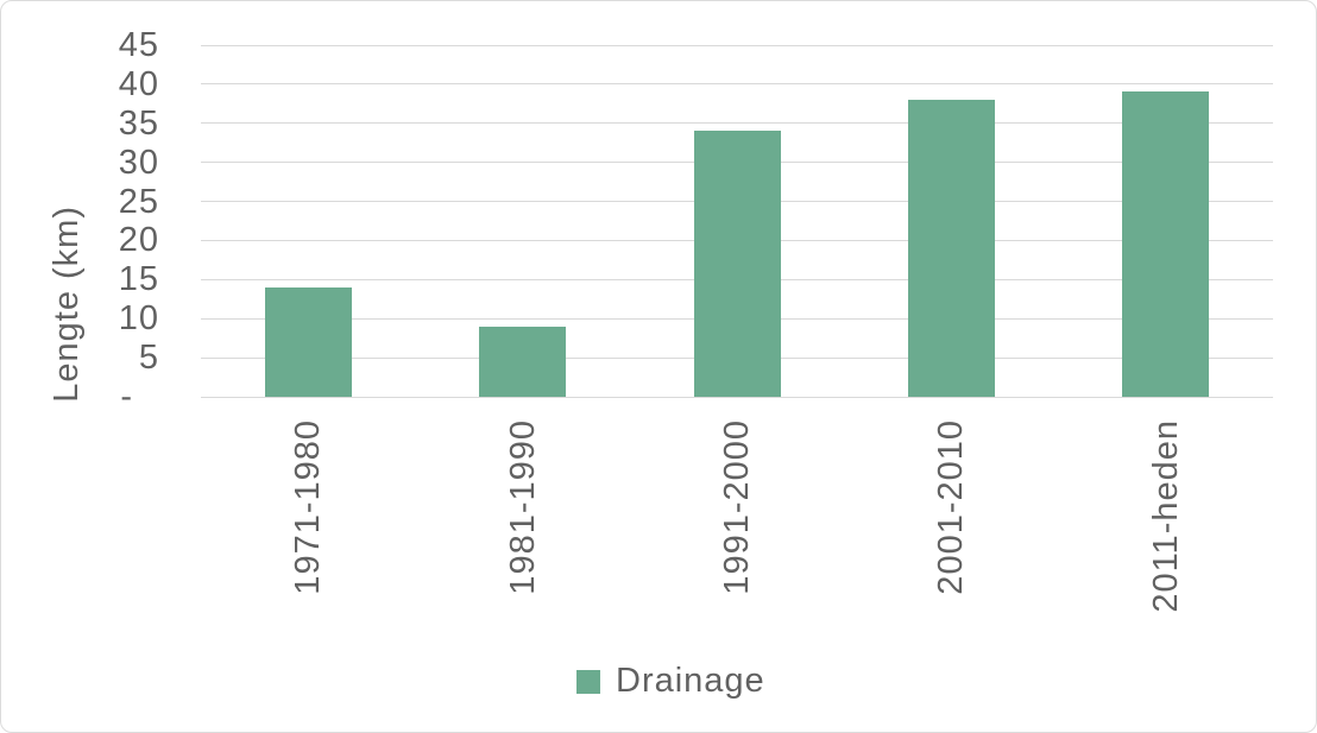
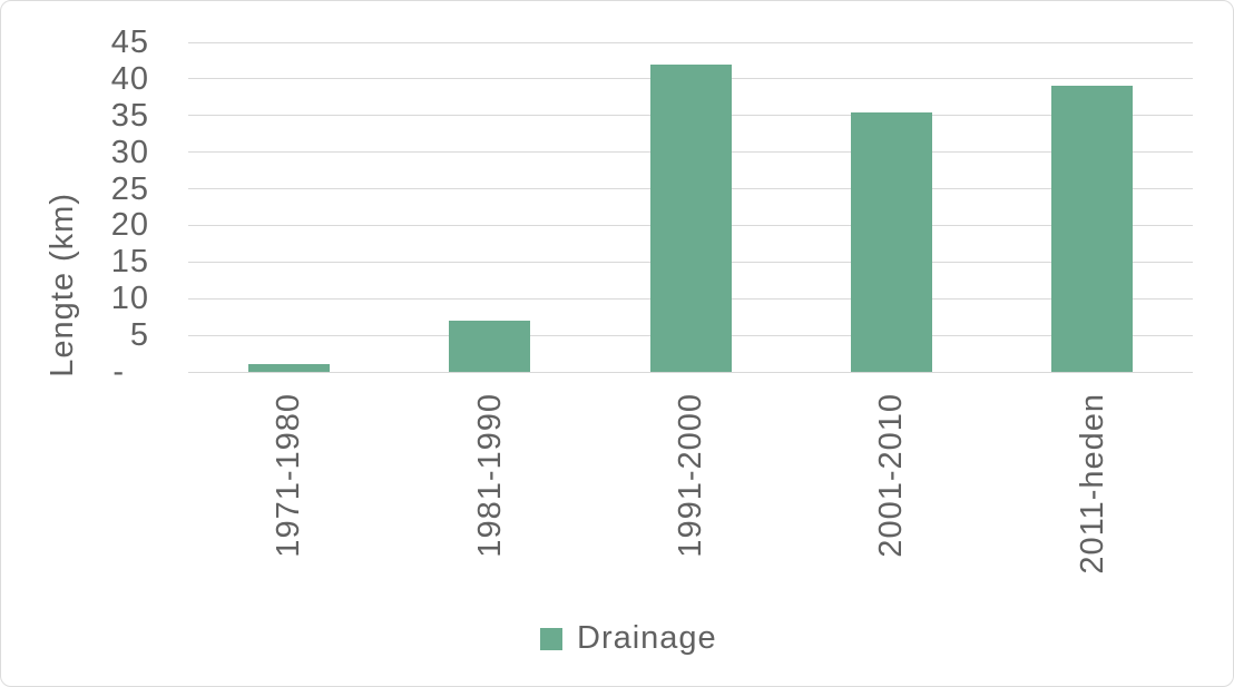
1971-1980: 14 -> 1
1981-1990: 9 -> 7
1991-2000: 34 -> 42
2001-2010: 38 -> 36
